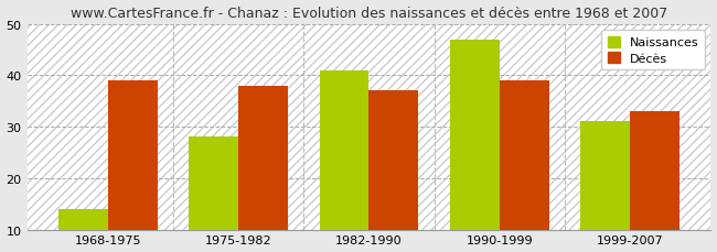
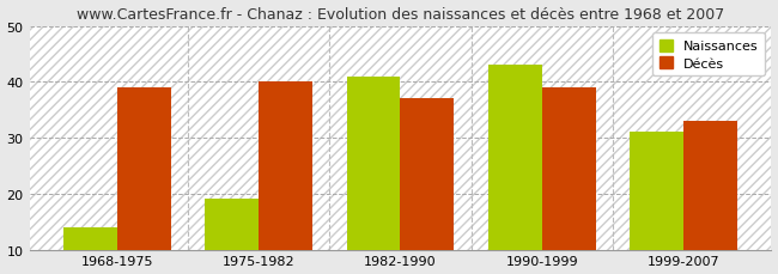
Naissances/1975-1982: 28 -> 19
Décès/1975-1982: 38 -> 40
Naissances/1990-1999: 47 -> 43
